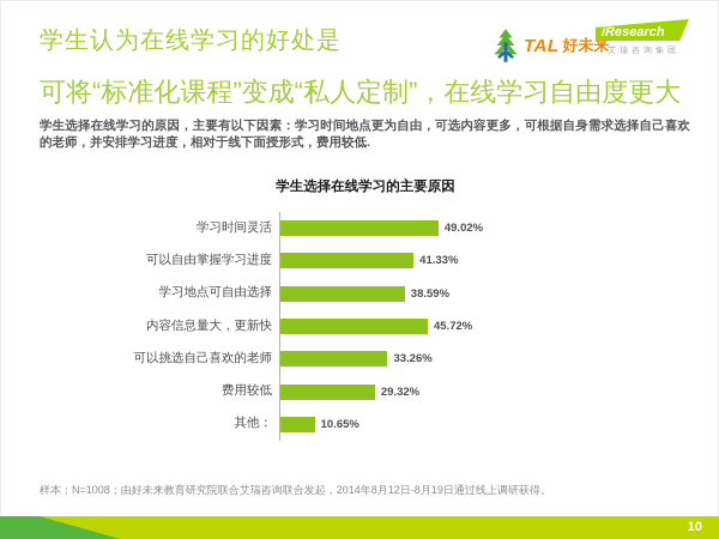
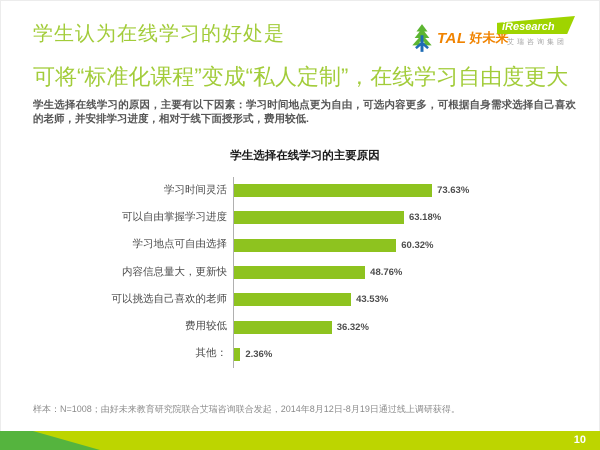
学习时间灵活: 49.02% -> 73.63%
可以自由掌握学习进度: 41.33% -> 63.18%
学习地点可自由选择: 38.59% -> 60.32%
内容信息量大，更新快: 45.72% -> 48.76%
可以挑选自己喜欢的老师: 33.26% -> 43.53%
费用较低: 29.32% -> 36.32%
其他：: 10.65% -> 2.36%
